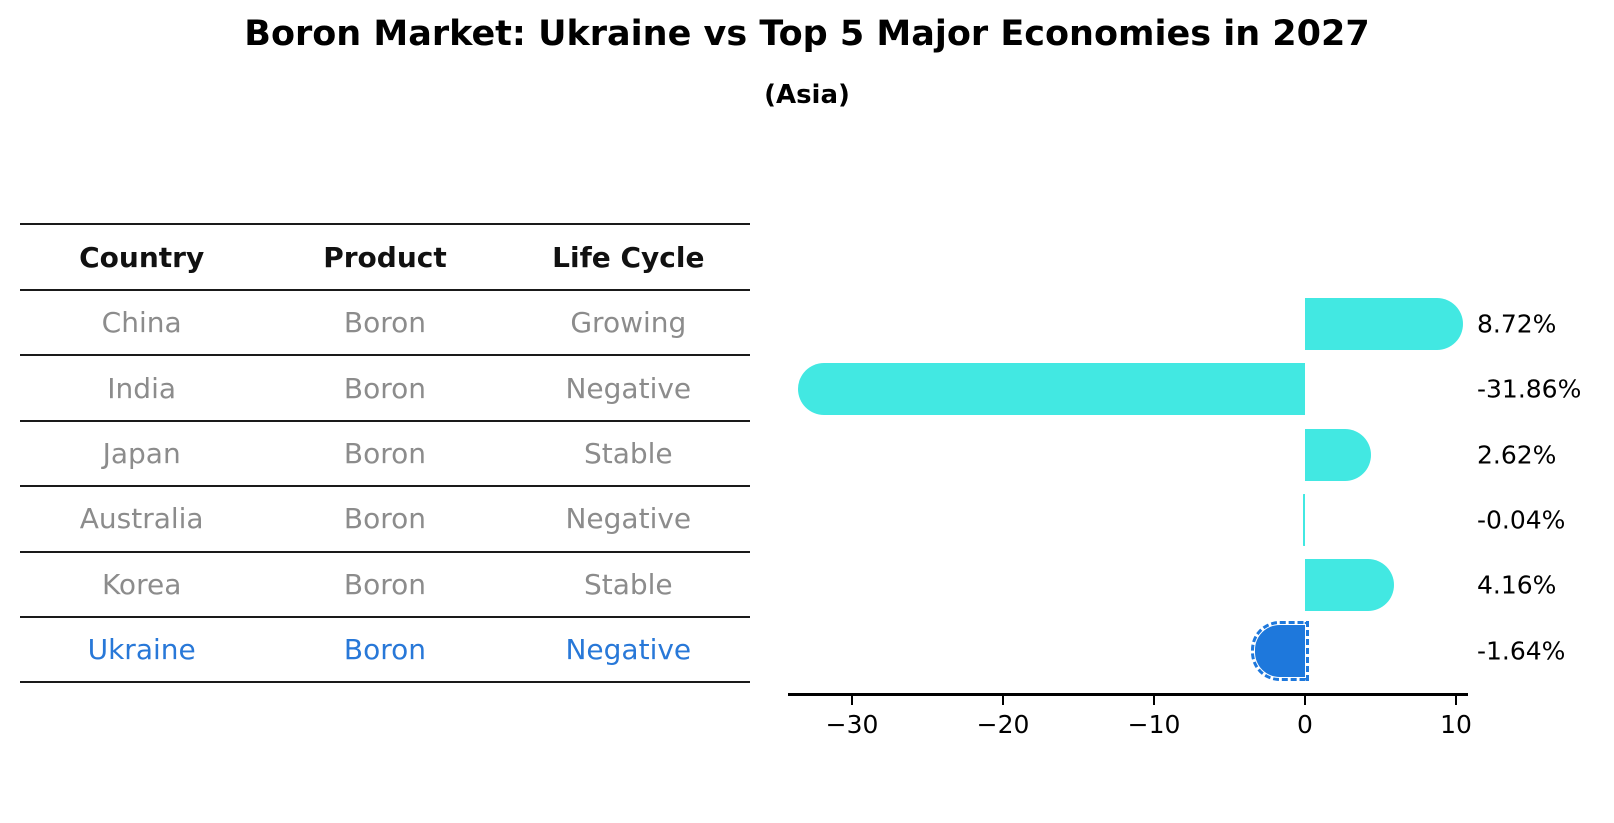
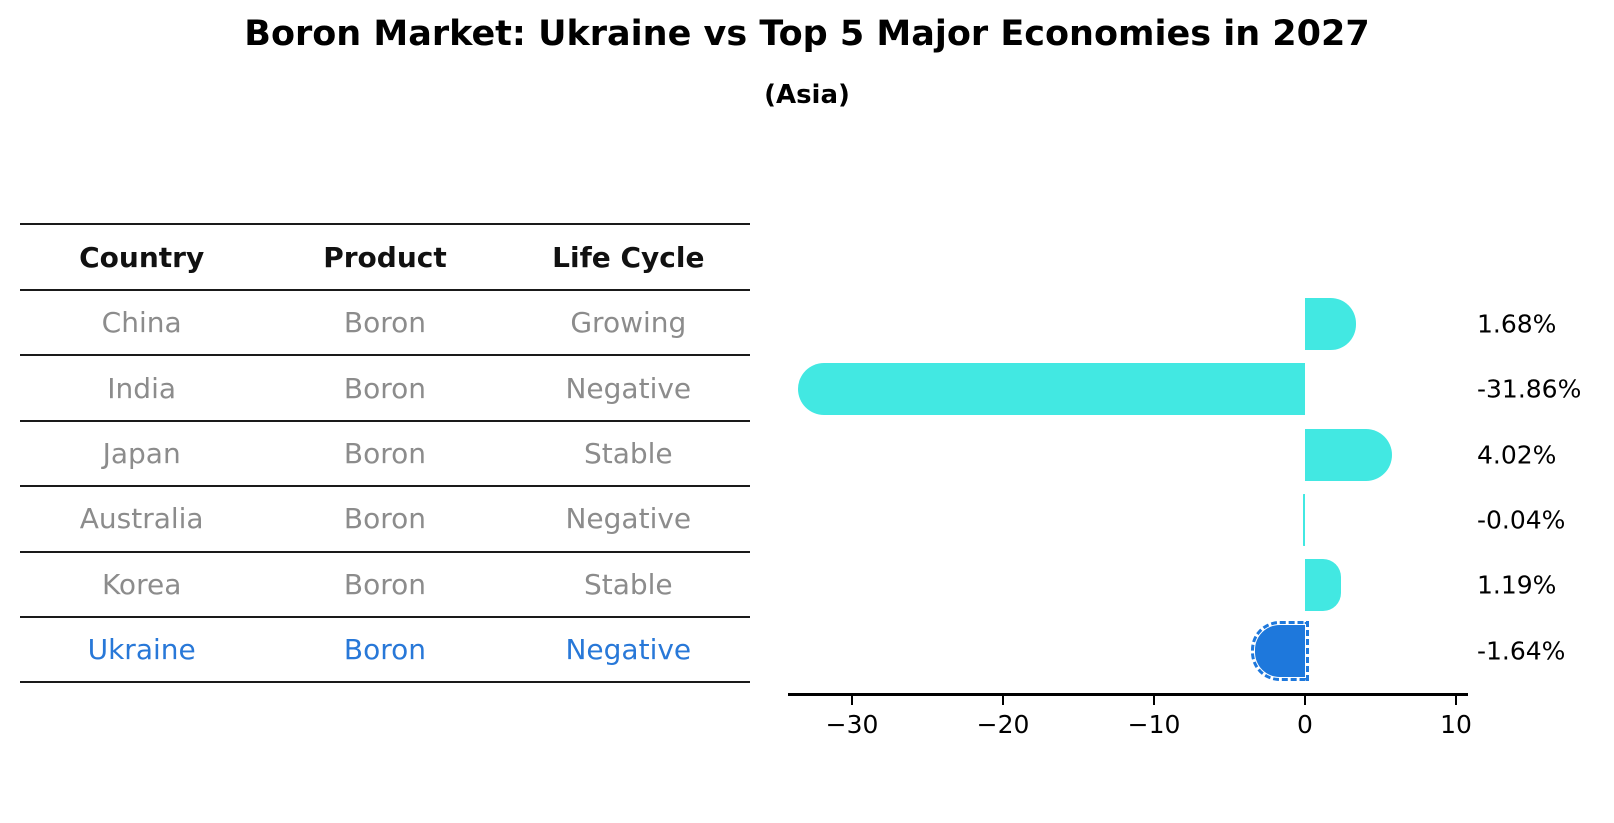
China: 8.72% -> 1.68%
Japan: 2.62% -> 4.02%
Korea: 4.16% -> 1.19%
